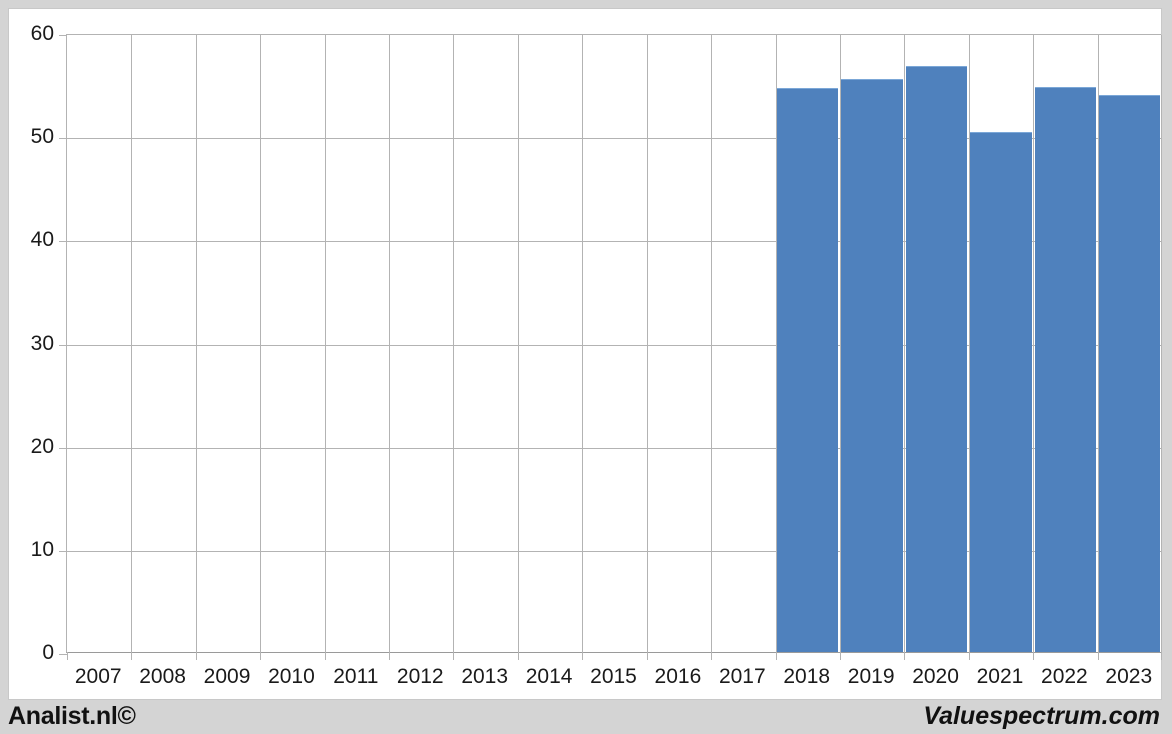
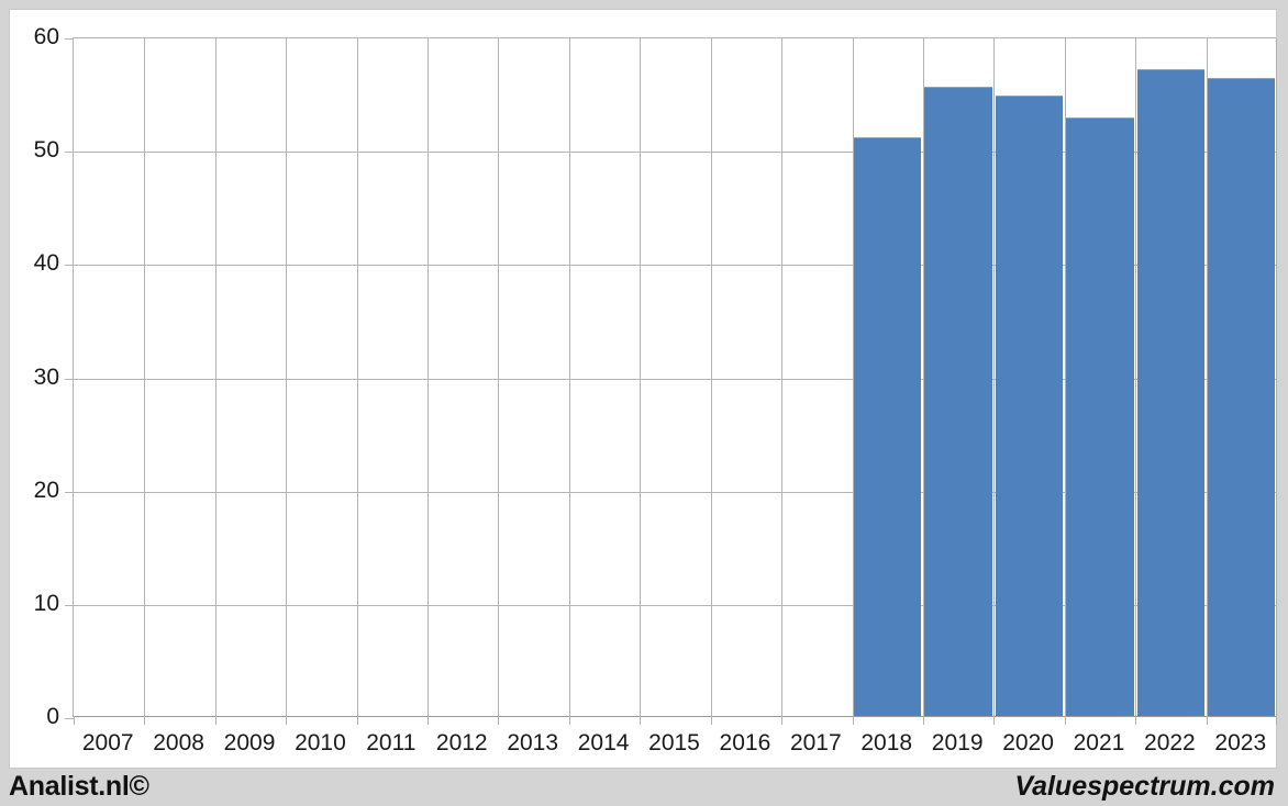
2018: 54.6 -> 51.0
2020: 56.7 -> 54.7
2021: 50.3 -> 52.7
2022: 54.7 -> 57.0
2023: 53.9 -> 56.2
